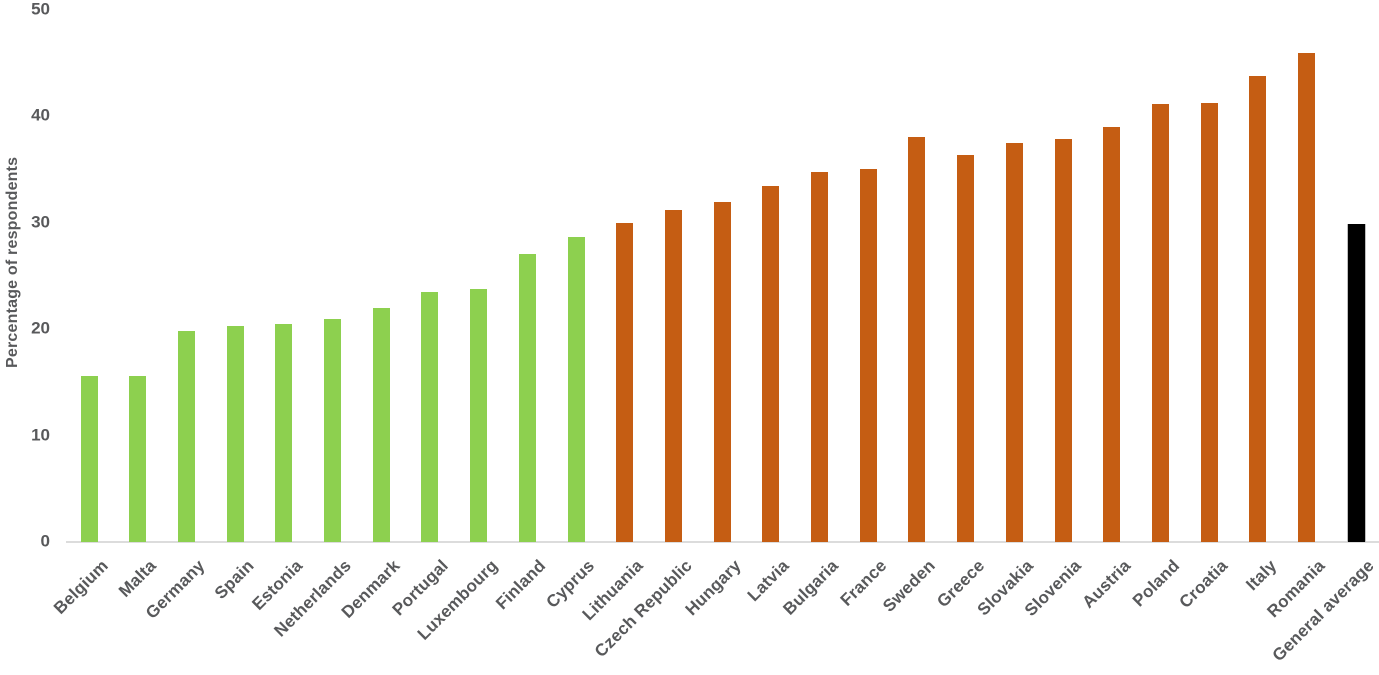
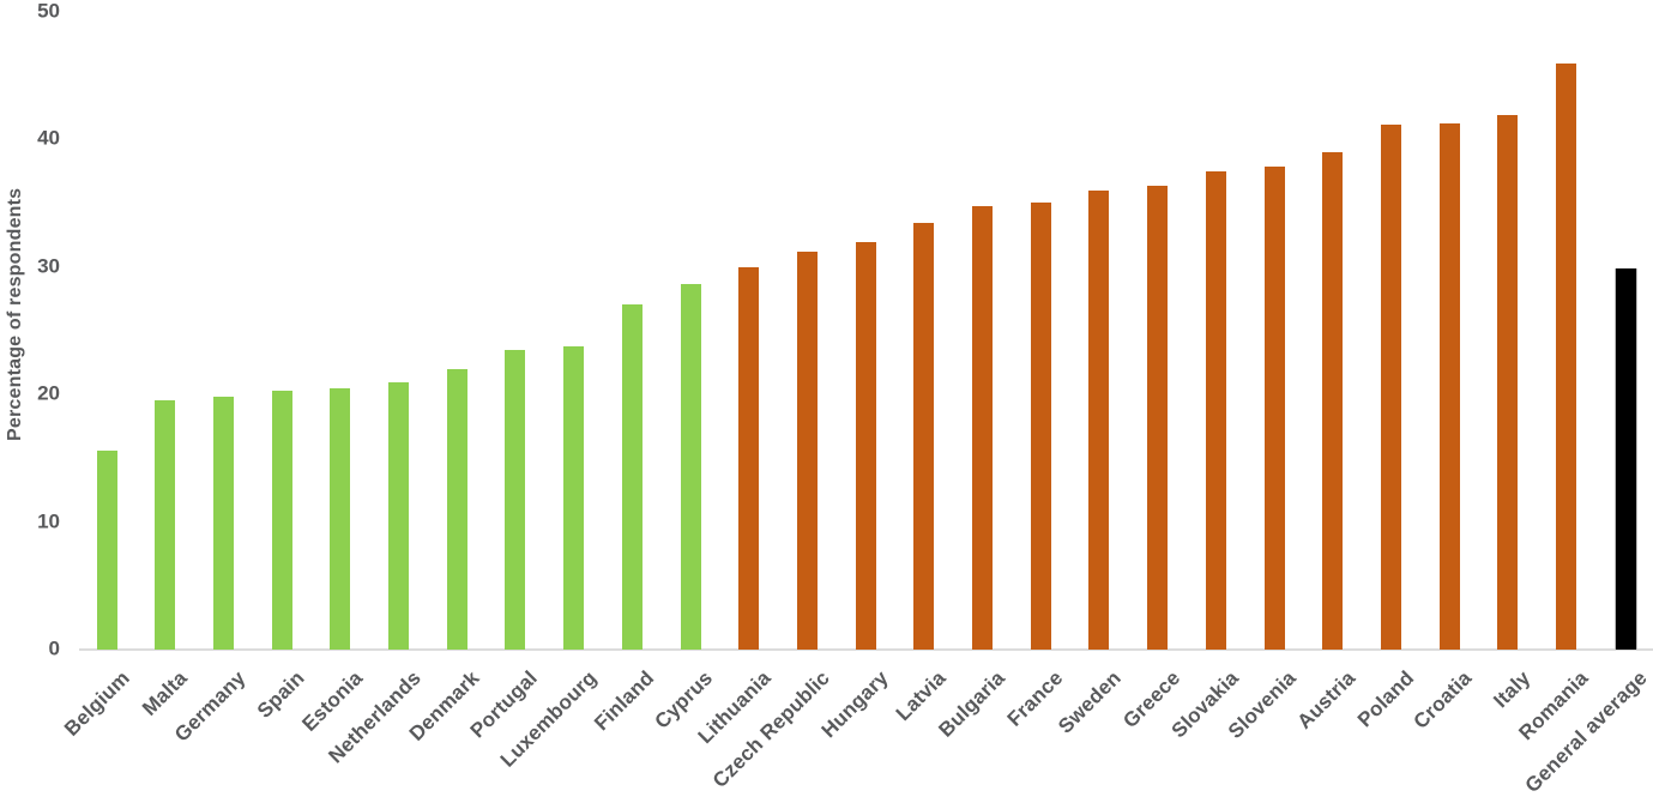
Malta: 15.6 -> 19.5
Sweden: 38.0 -> 36.0
Italy: 43.8 -> 41.9
